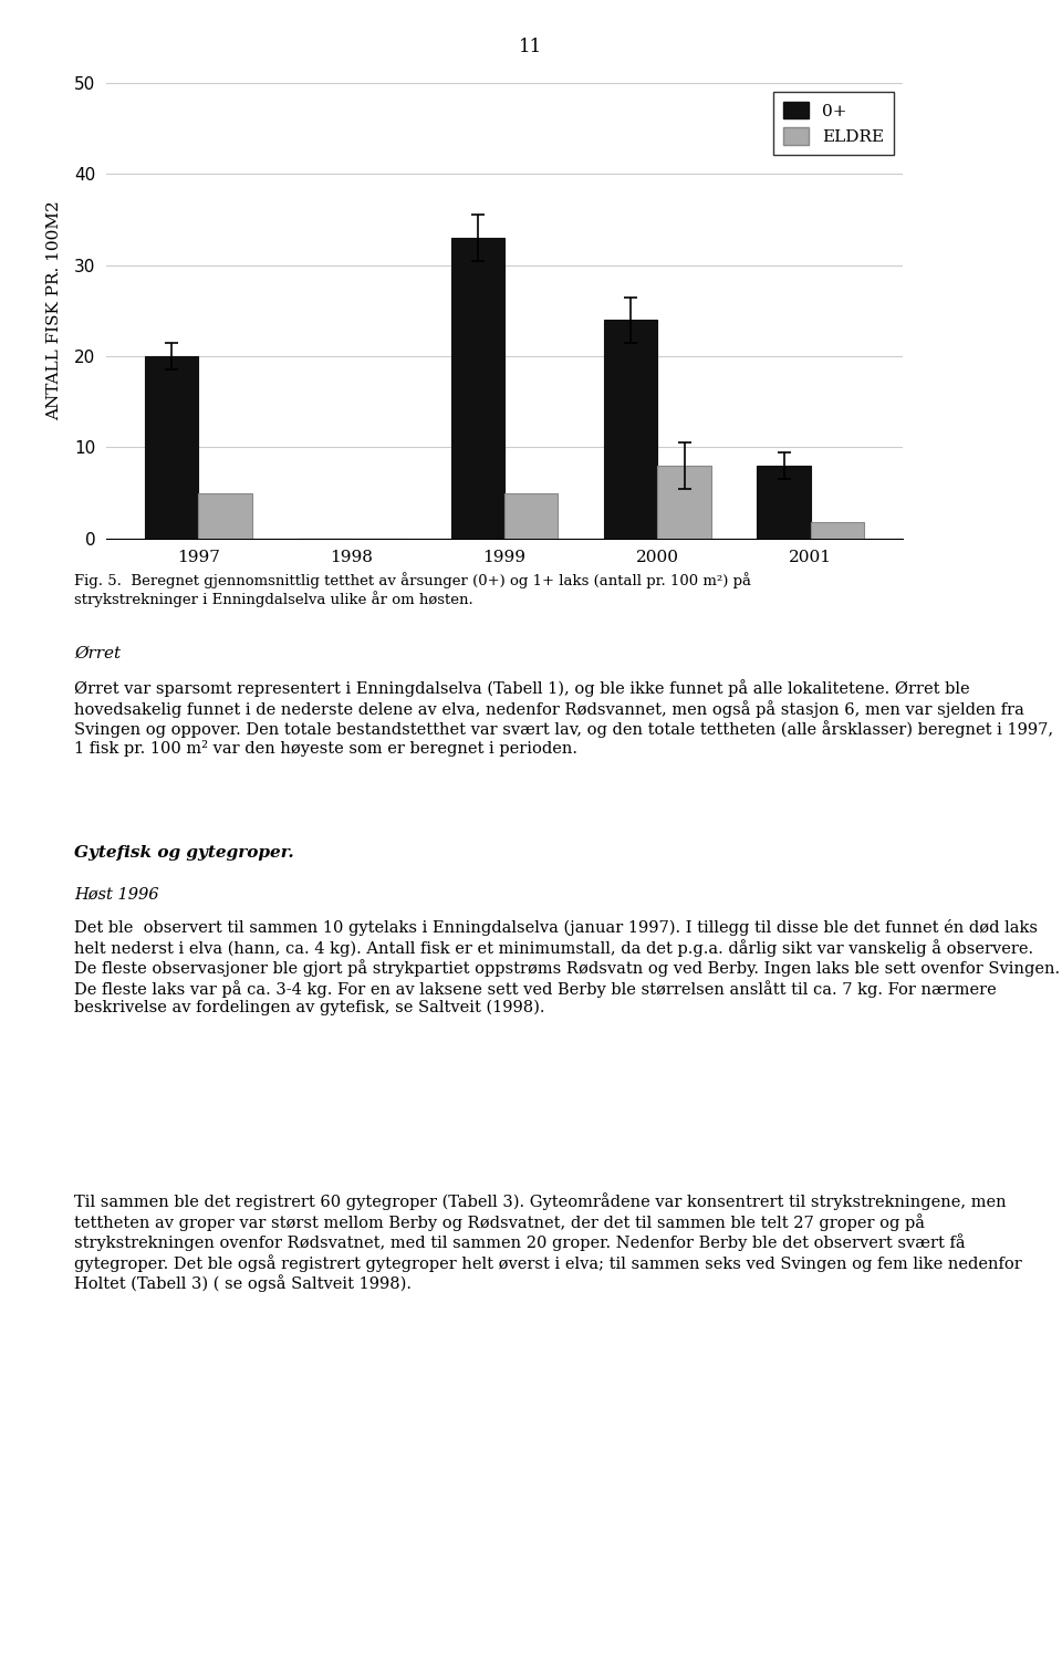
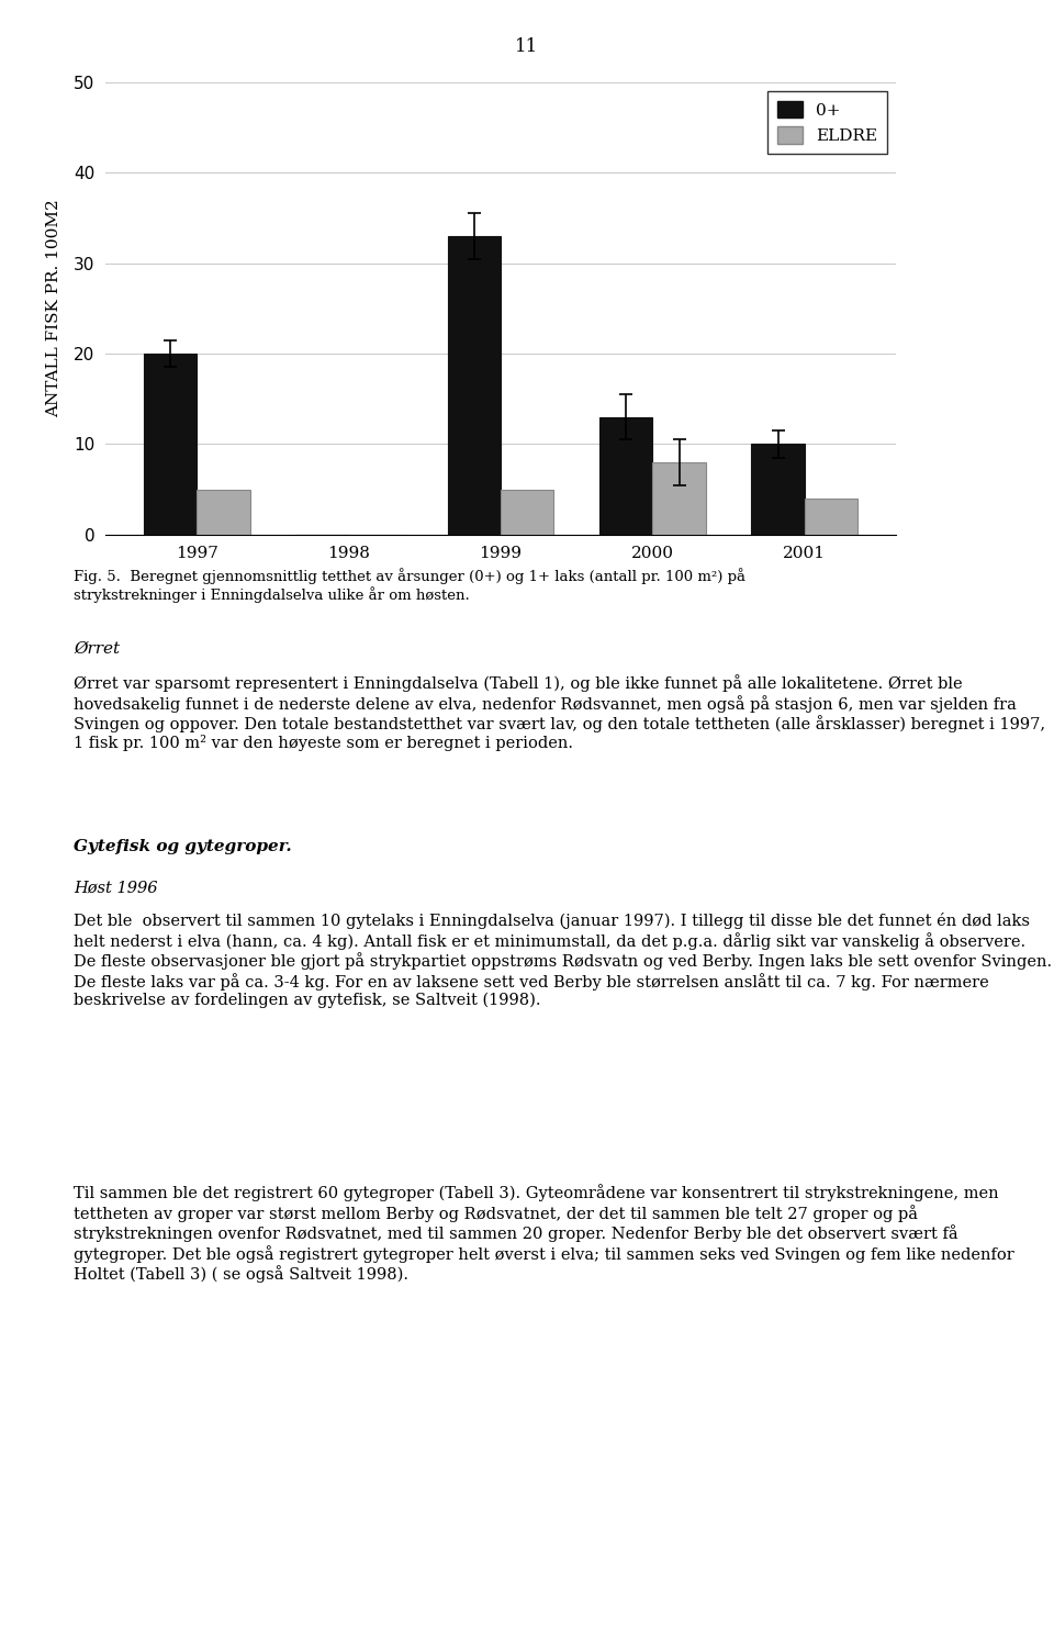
0+/2000: 24 -> 13
0+/2001: 8 -> 10
ELDRE/2001: 1.8 -> 4.0
